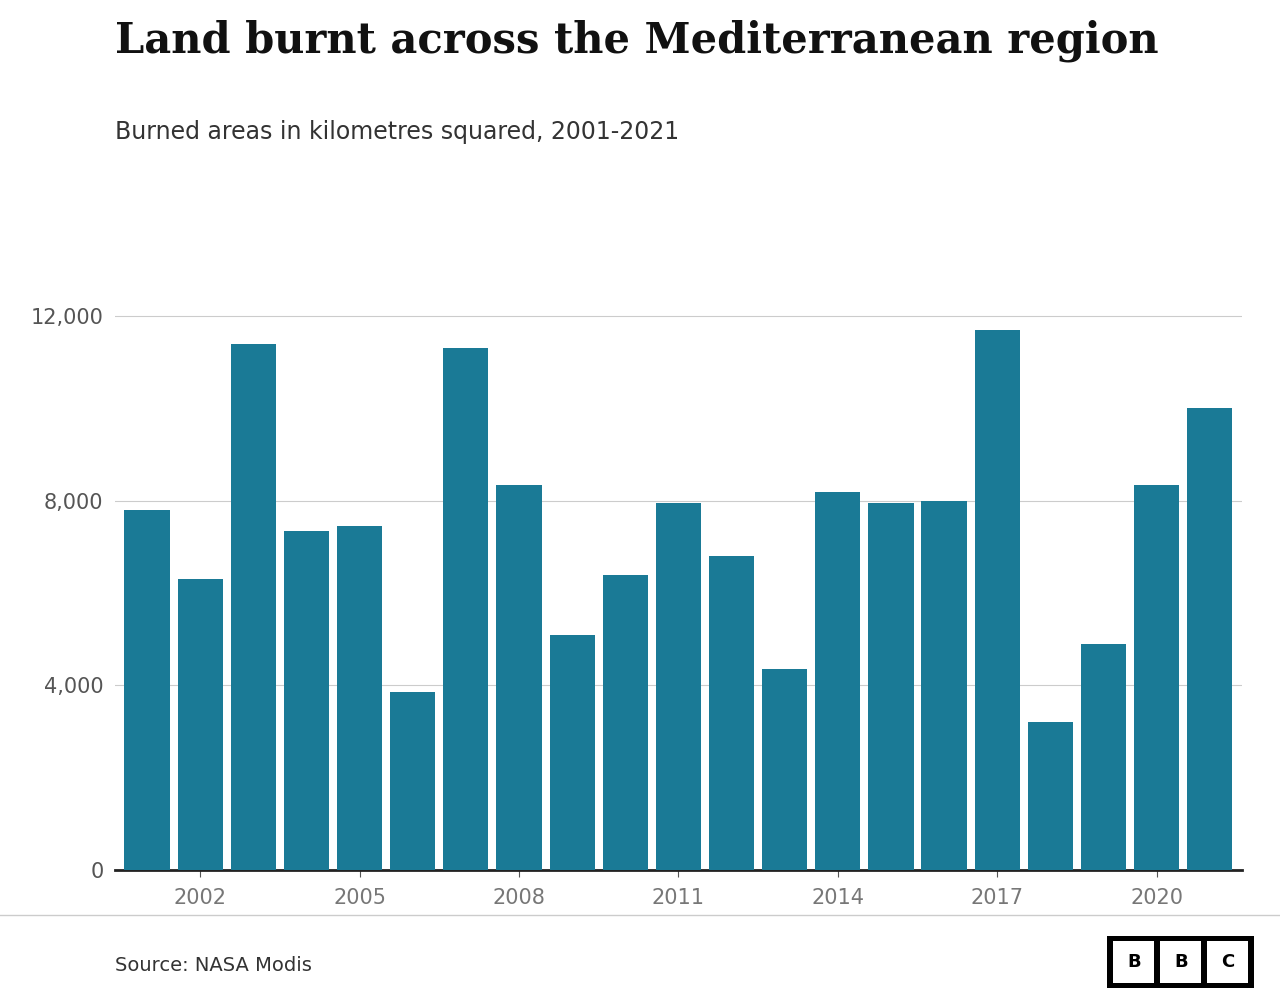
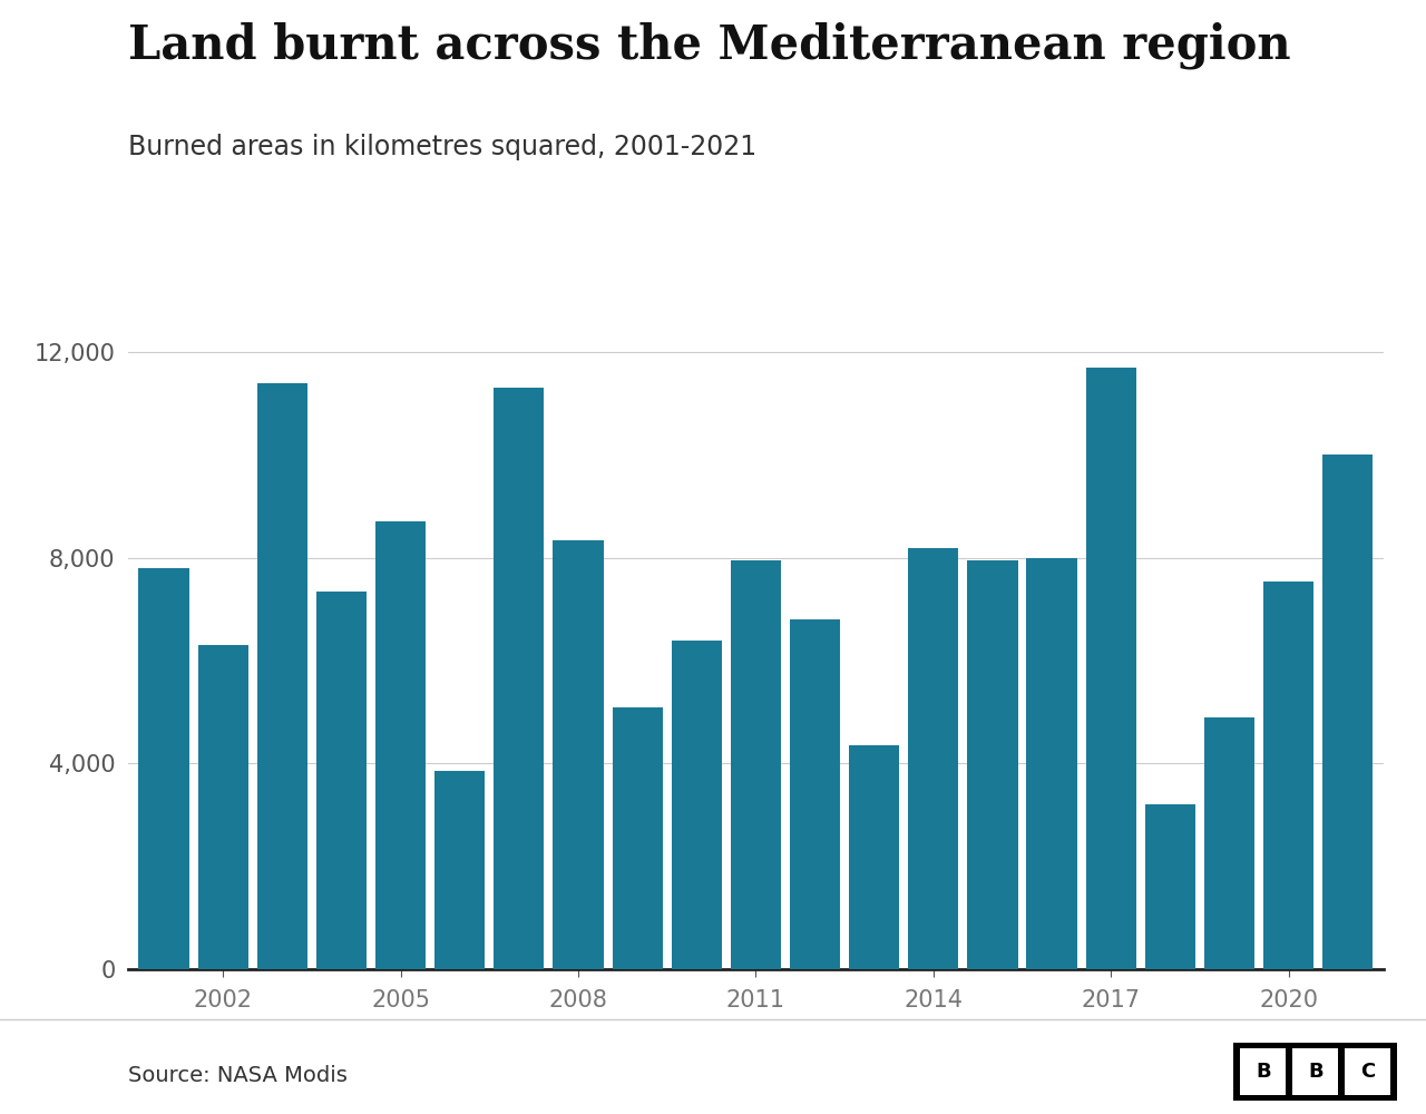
2005: 7,450 -> 8,700
2020: 8,350 -> 7,550
